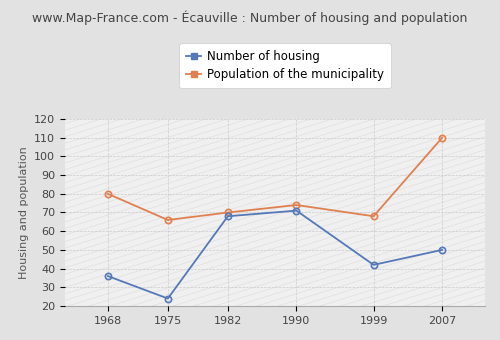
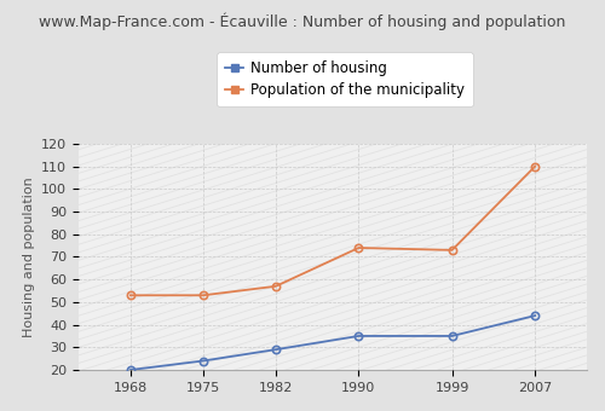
Number of housing/1968: 36 -> 20
Population of the municipality/1968: 80 -> 53
Population of the municipality/1975: 66 -> 53
Number of housing/1982: 68 -> 29
Population of the municipality/1982: 70 -> 57
Number of housing/1990: 71 -> 35
Number of housing/1999: 42 -> 35
Population of the municipality/1999: 68 -> 73
Number of housing/2007: 50 -> 44
